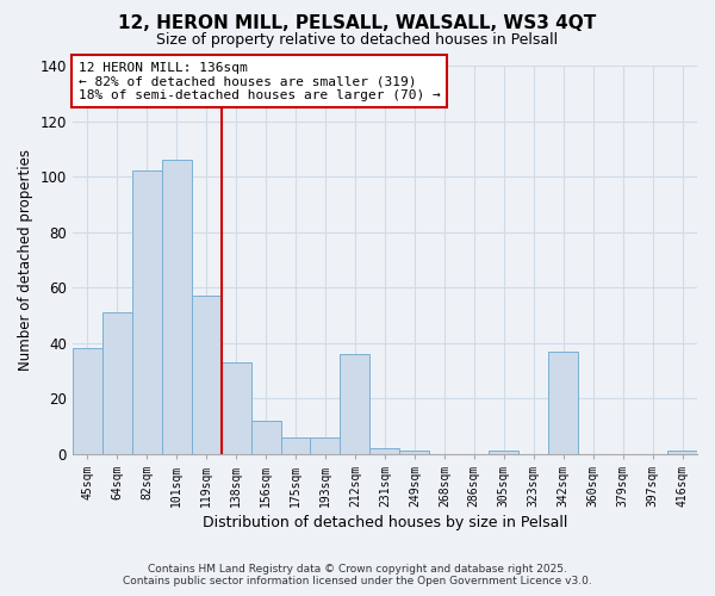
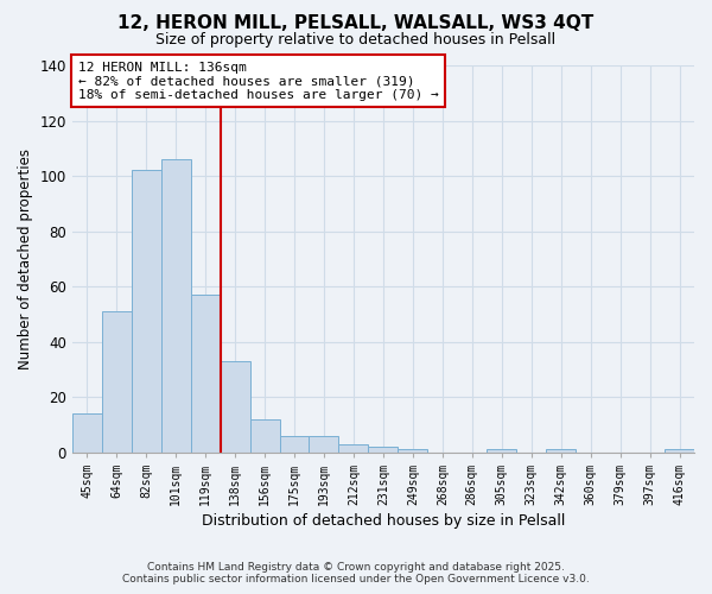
45sqm: 38 -> 14
212sqm: 36 -> 3
342sqm: 37 -> 1
